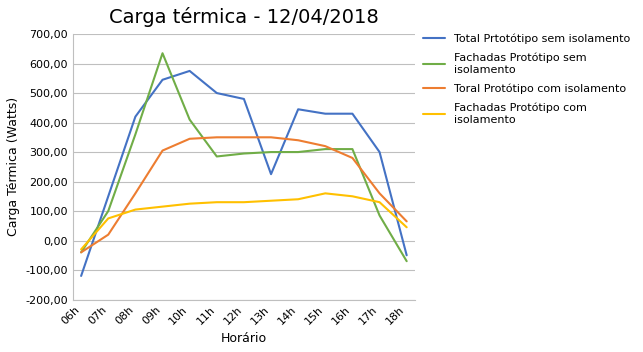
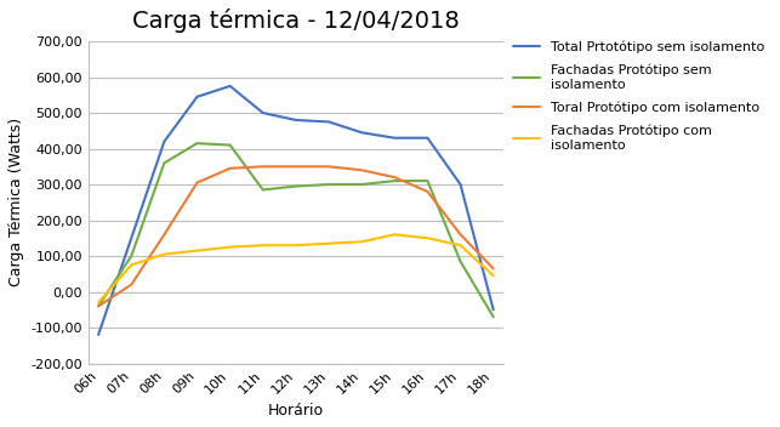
Fachadas Protótipo sem isolamento/09h: 635 -> 415
Total Prtotótipo sem isolamento/13h: 225 -> 475
